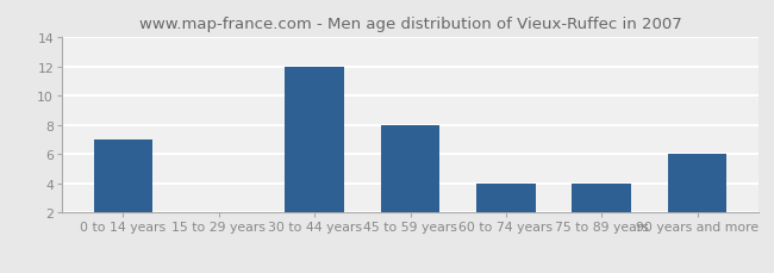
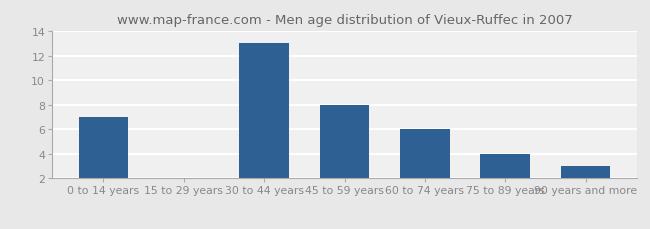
30 to 44 years: 12 -> 13
60 to 74 years: 4 -> 6
90 years and more: 6 -> 3
